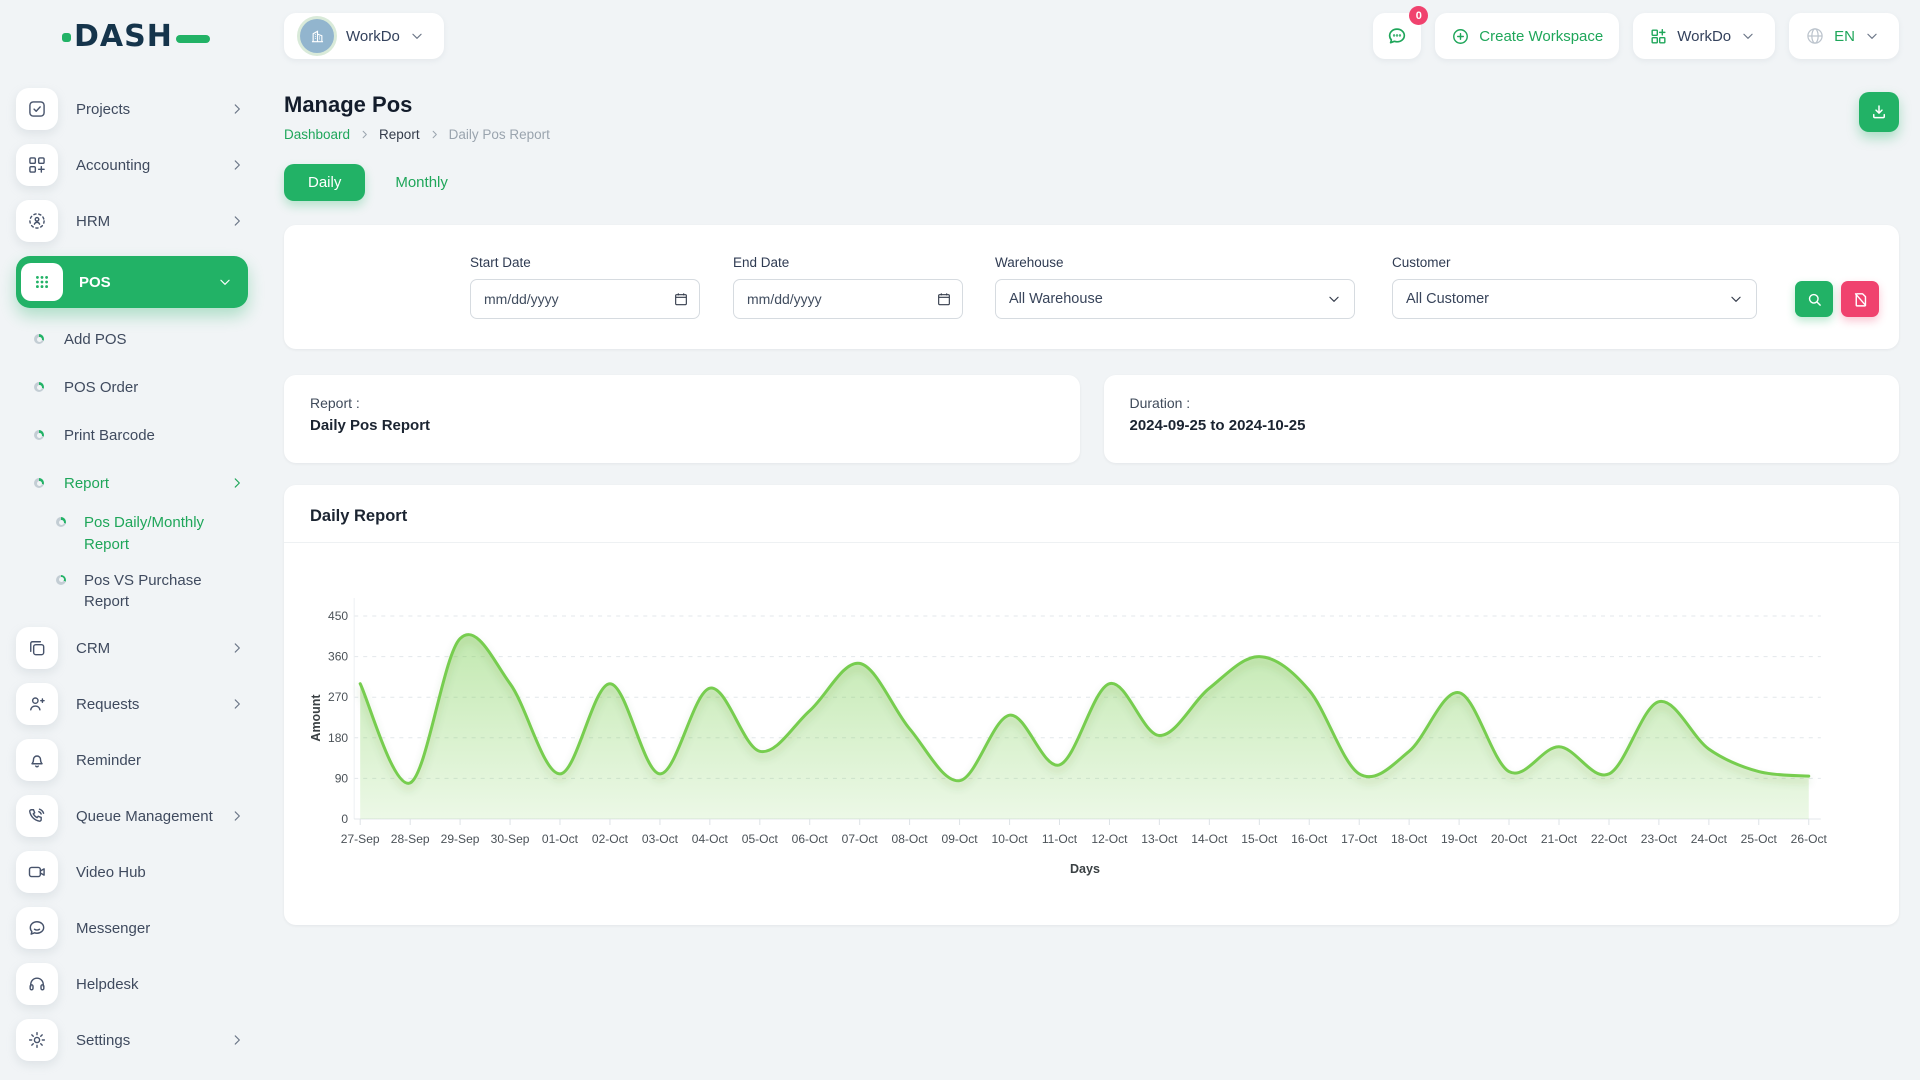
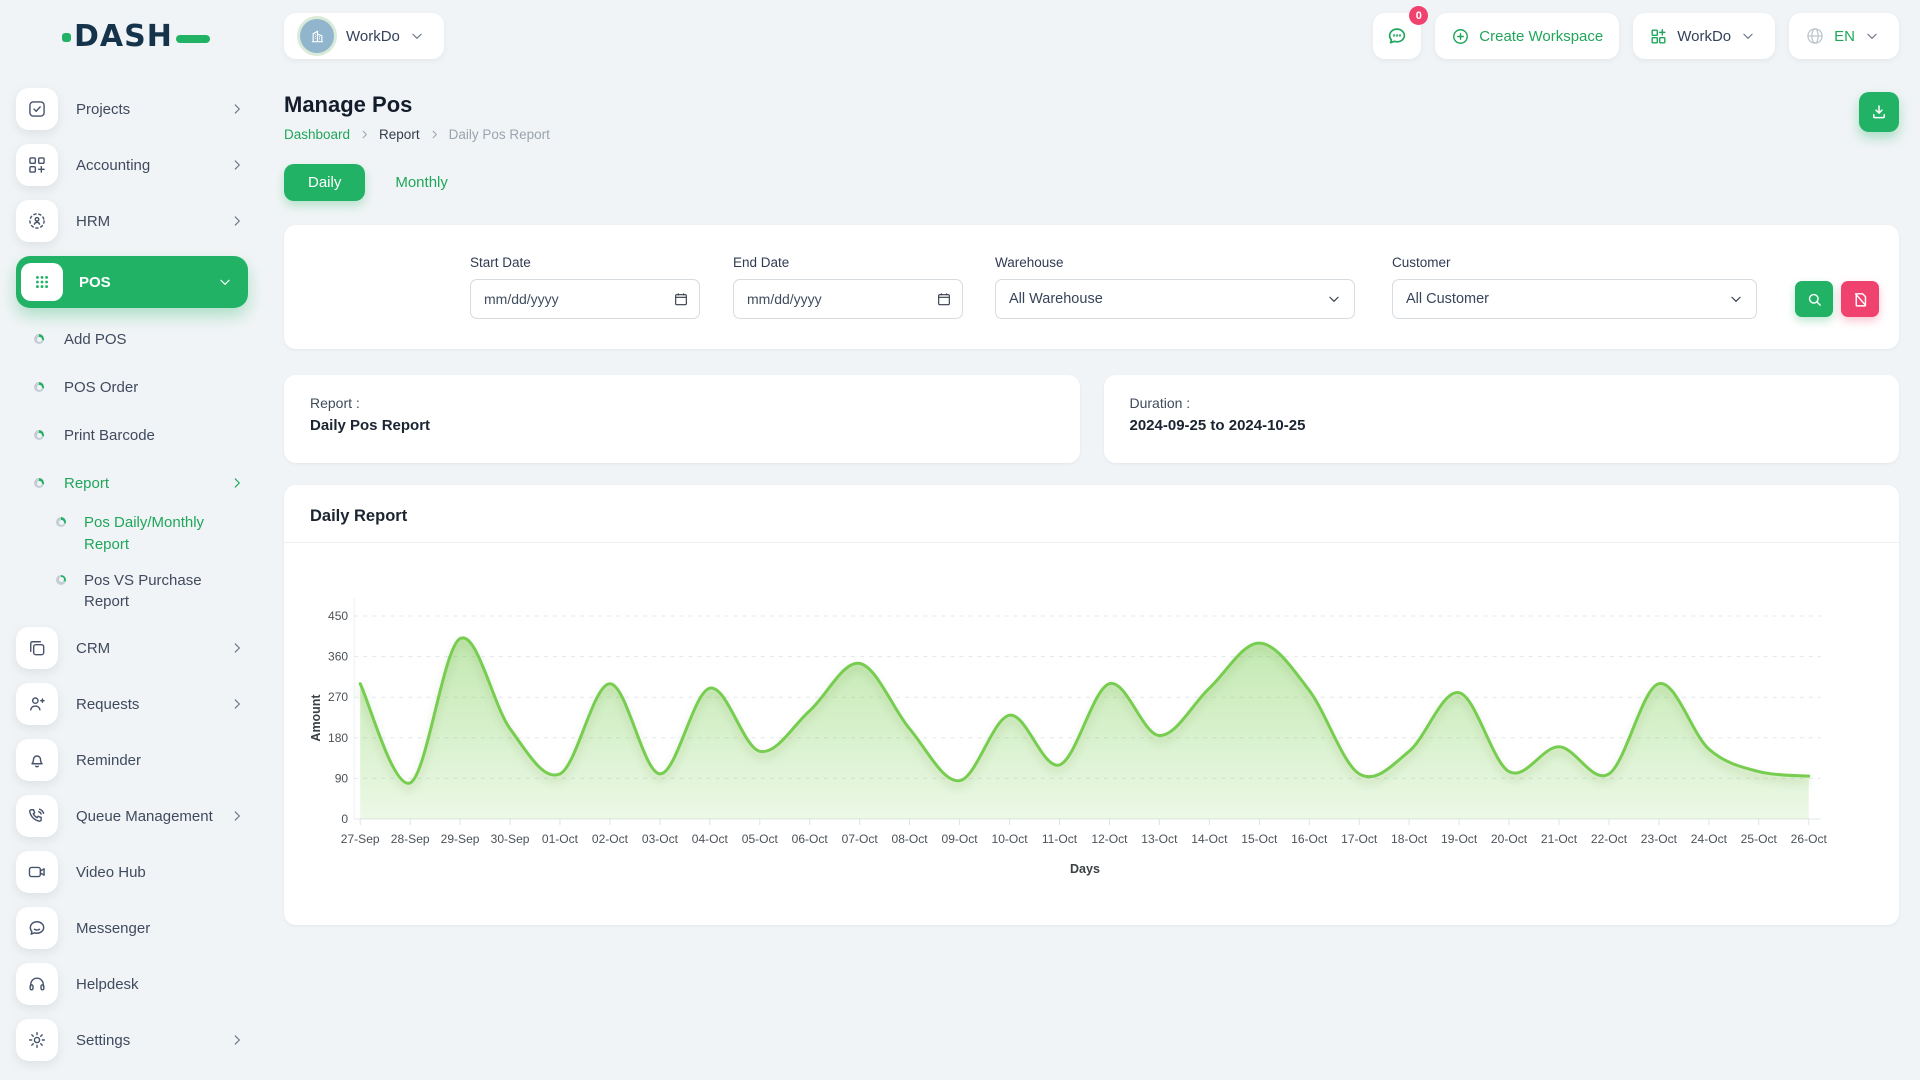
30-Sep: 300 -> 200
15-Oct: 360 -> 390
23-Oct: 260 -> 300
